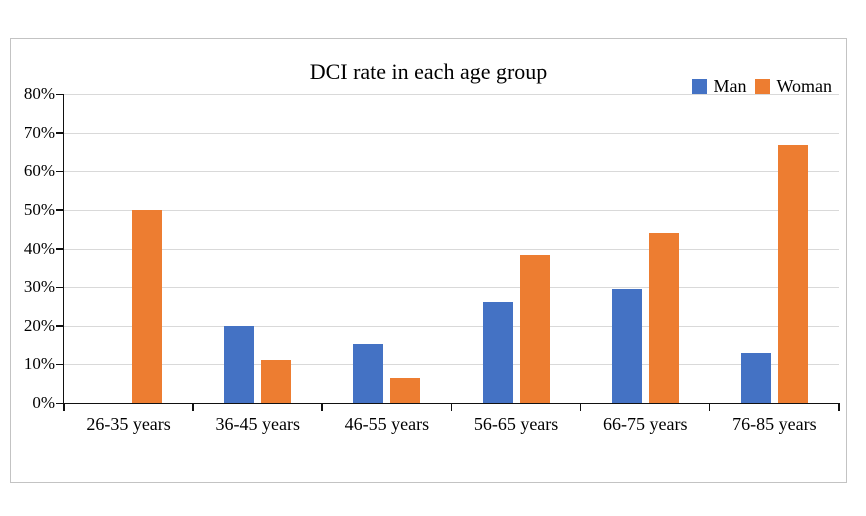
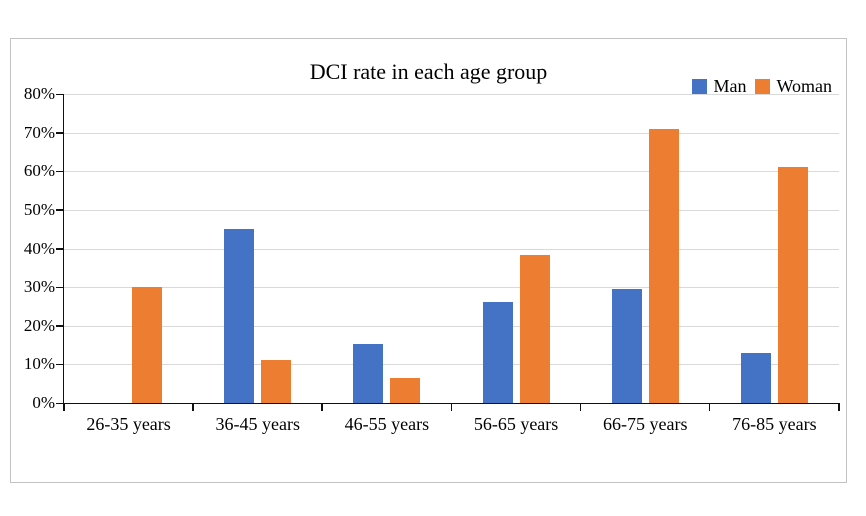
Woman/26-35 years: 50% -> 30%
Man/36-45 years: 20% -> 45%
Woman/66-75 years: 44% -> 71%
Woman/76-85 years: 67% -> 61%
